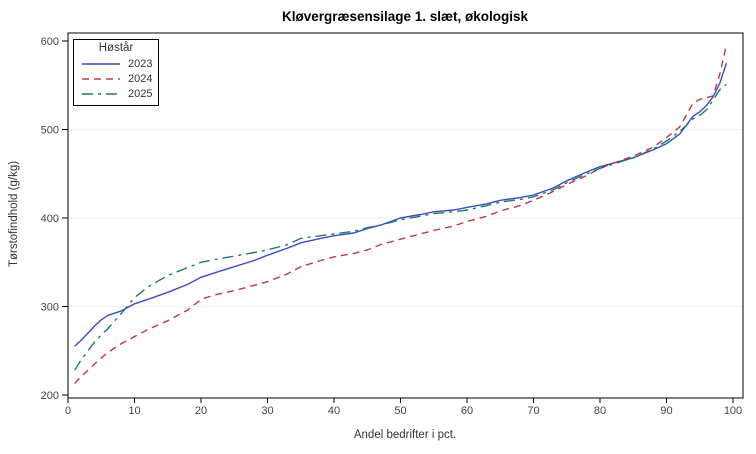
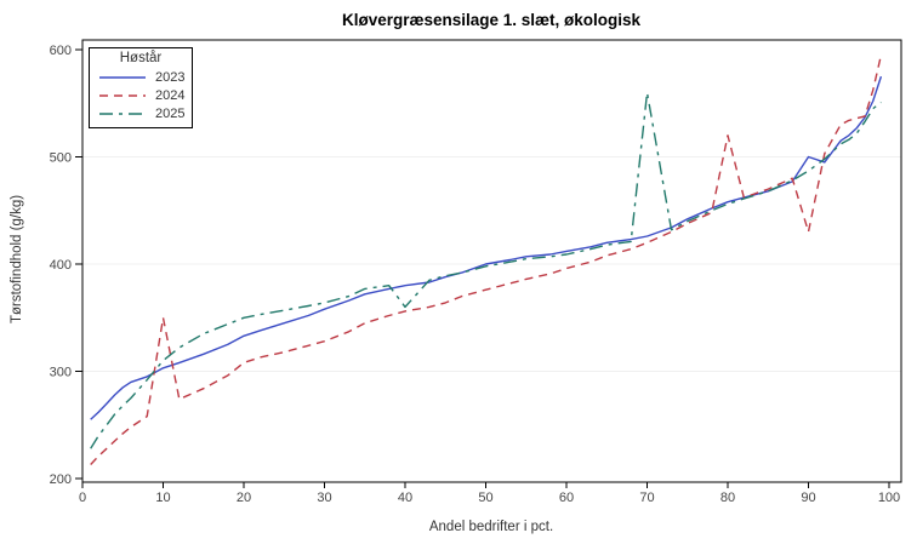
2024/10: 270 -> 350
2025/40: 380 -> 360
2025/70: 420 -> 560
2024/80: 460 -> 520
2023/90: 480 -> 500
2024/90: 490 -> 430
